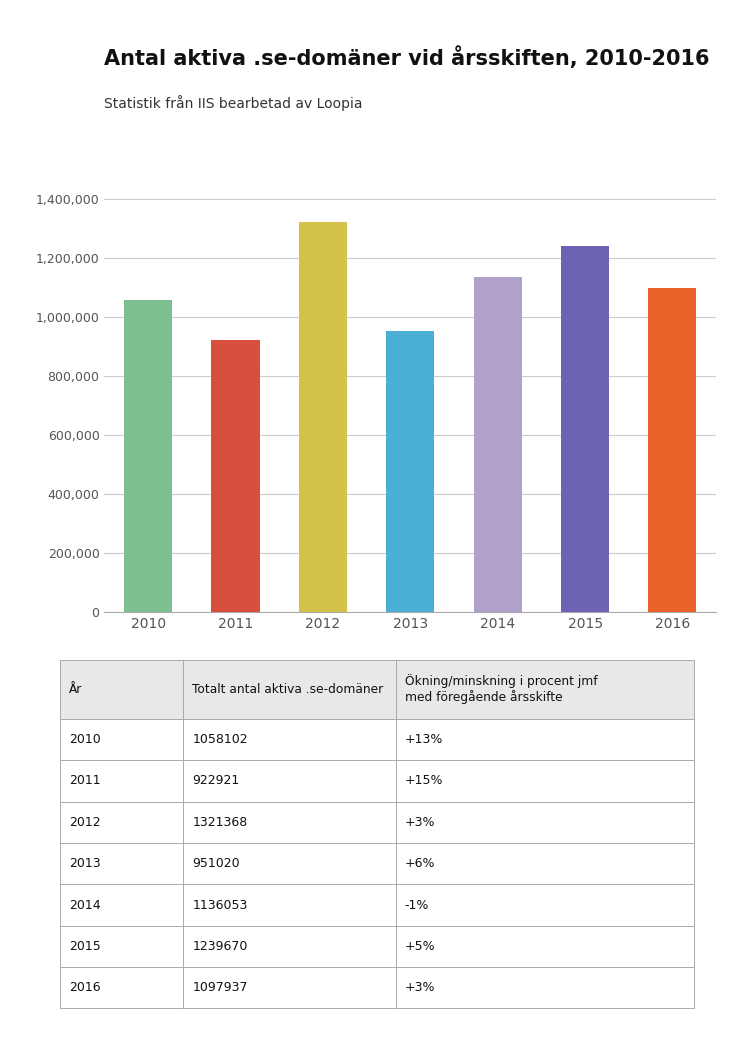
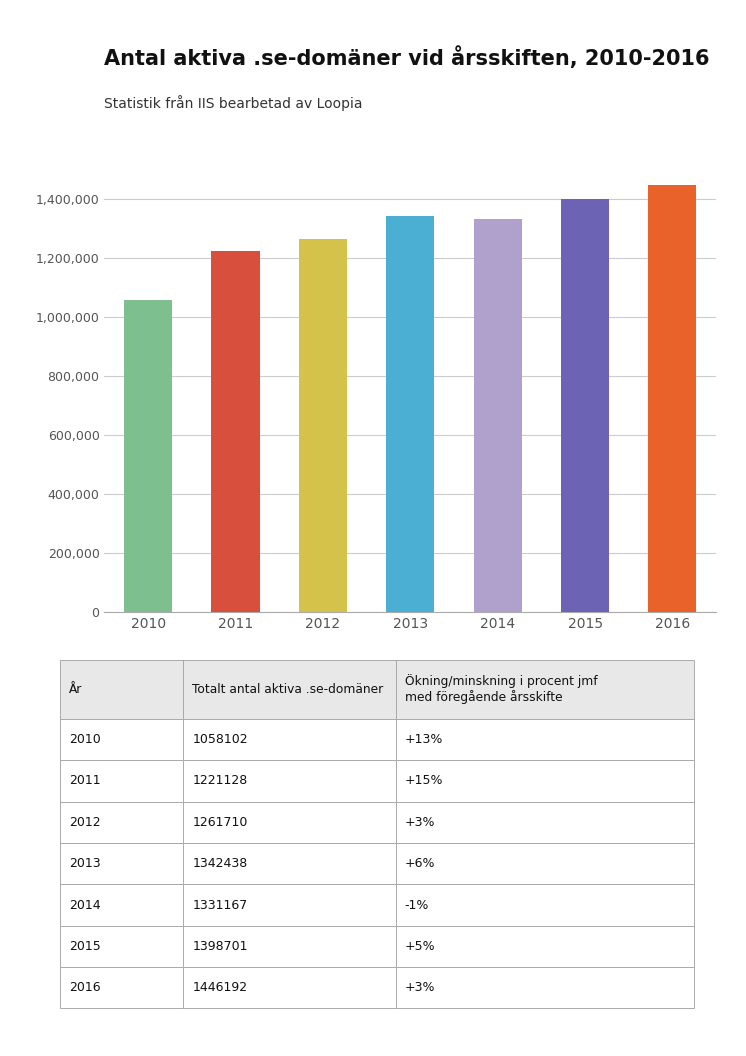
2011: 922921 -> 1221128
2012: 1321368 -> 1261710
2013: 951020 -> 1342438
2014: 1136053 -> 1331167
2015: 1239670 -> 1398701
2016: 1097937 -> 1446192
